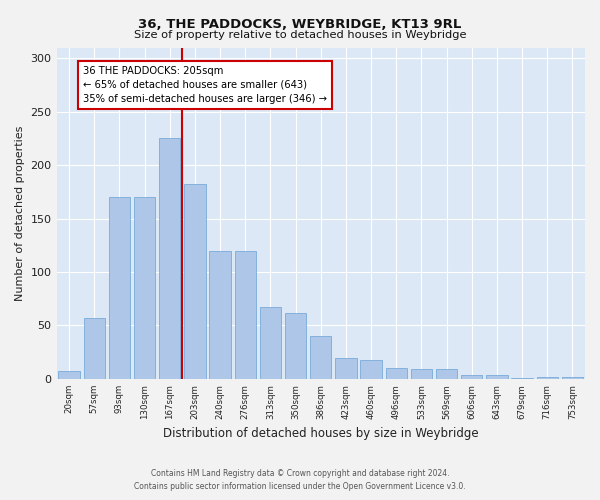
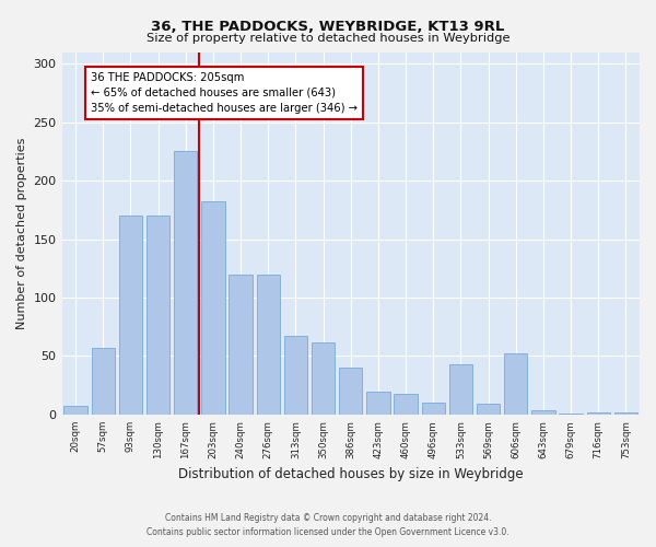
533sqm: 9 -> 43
606sqm: 4 -> 52
